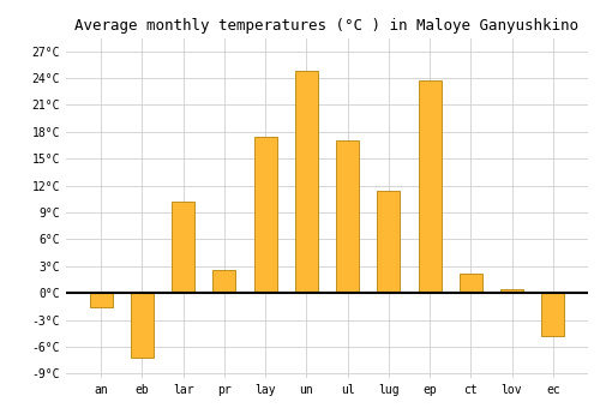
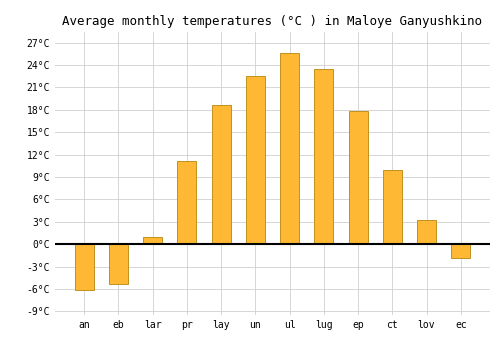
an: -1.6°C -> -6.1°C
eb: -7.2°C -> -5.3°C
lar: 10.2°C -> 1.0°C
pr: 2.6°C -> 11.2°C
lay: 17.4°C -> 18.7°C
un: 24.8°C -> 22.6°C
ul: 17.0°C -> 25.6°C
lug: 11.4°C -> 23.5°C
ep: 23.8°C -> 17.9°C
ct: 2.2°C -> 10.0°C
lov: 0.4°C -> 3.2°C
ec: -4.8°C -> -1.9°C
